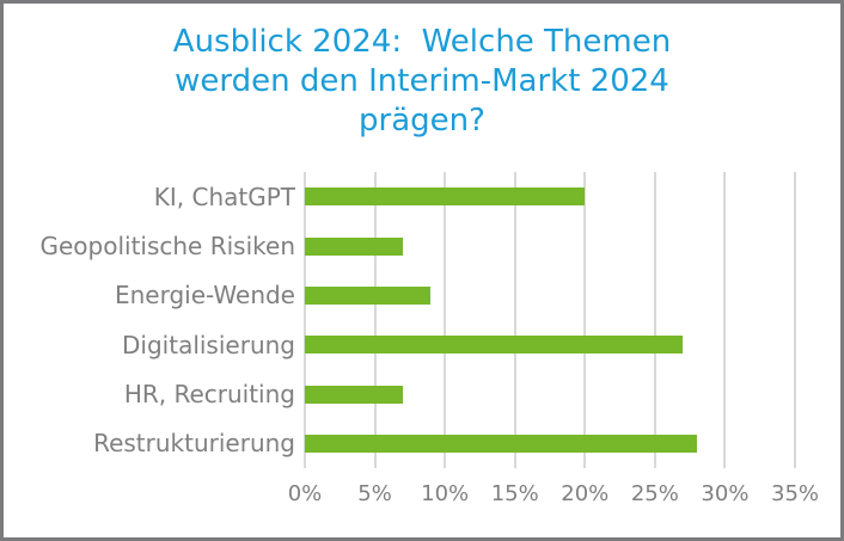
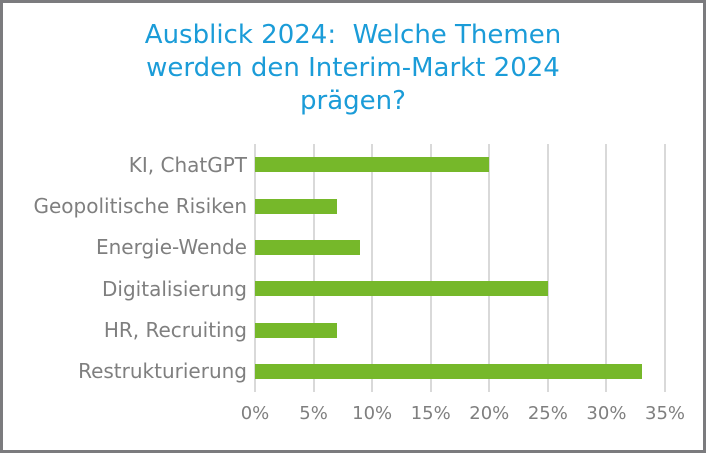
Digitalisierung: 27% -> 25%
Restrukturierung: 28% -> 33%
